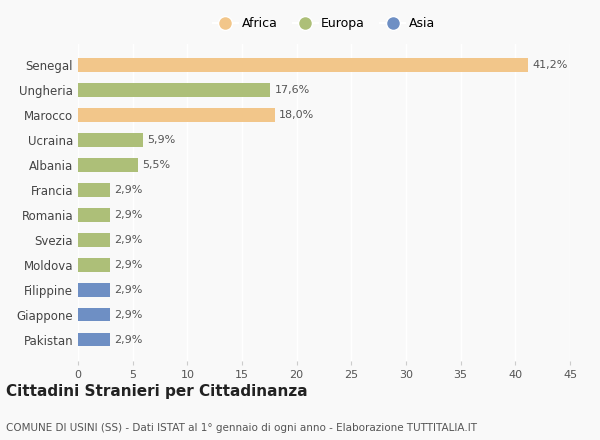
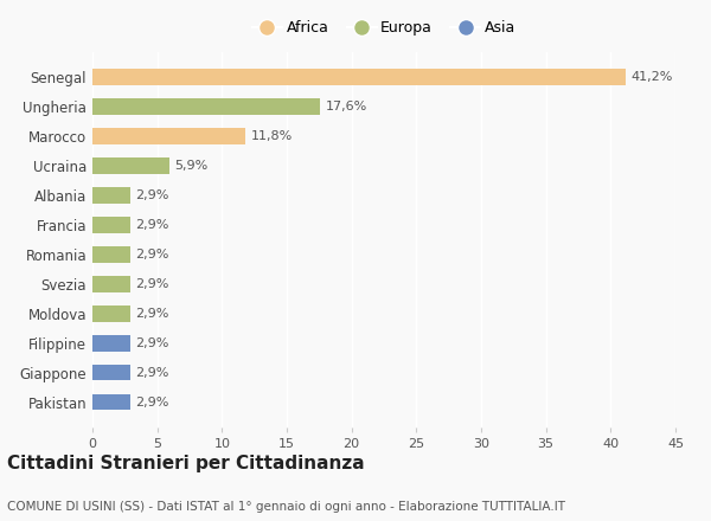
Marocco: 18,0% -> 11,8%
Albania: 5,5% -> 2,9%
